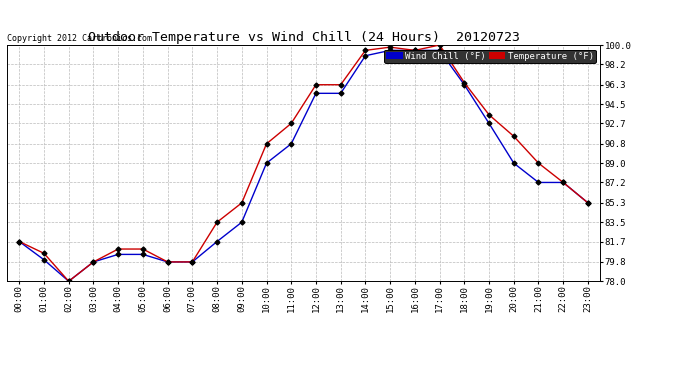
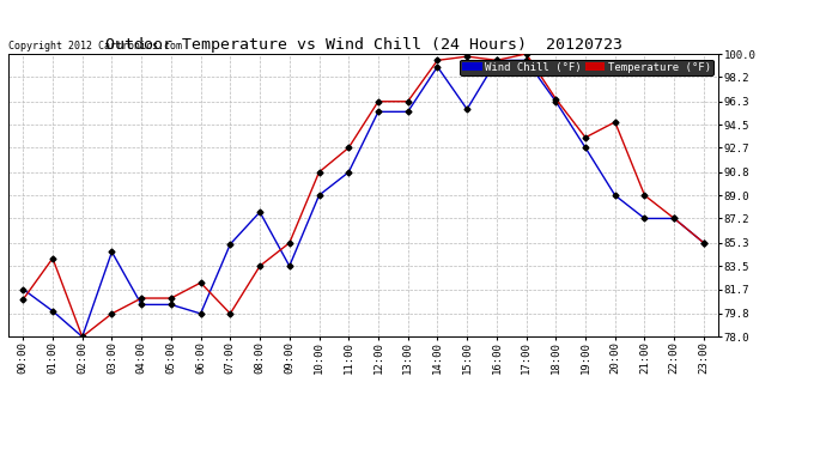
Temperature (°F)/00:00: 81.7 -> 80.9
Temperature (°F)/01:00: 80.6 -> 84.1
Wind Chill (°F)/03:00: 79.8 -> 84.6
Temperature (°F)/06:00: 79.8 -> 82.2
Wind Chill (°F)/07:00: 79.8 -> 85.2
Wind Chill (°F)/08:00: 81.7 -> 87.7
Wind Chill (°F)/15:00: 99.5 -> 95.7
Temperature (°F)/20:00: 91.5 -> 94.7
